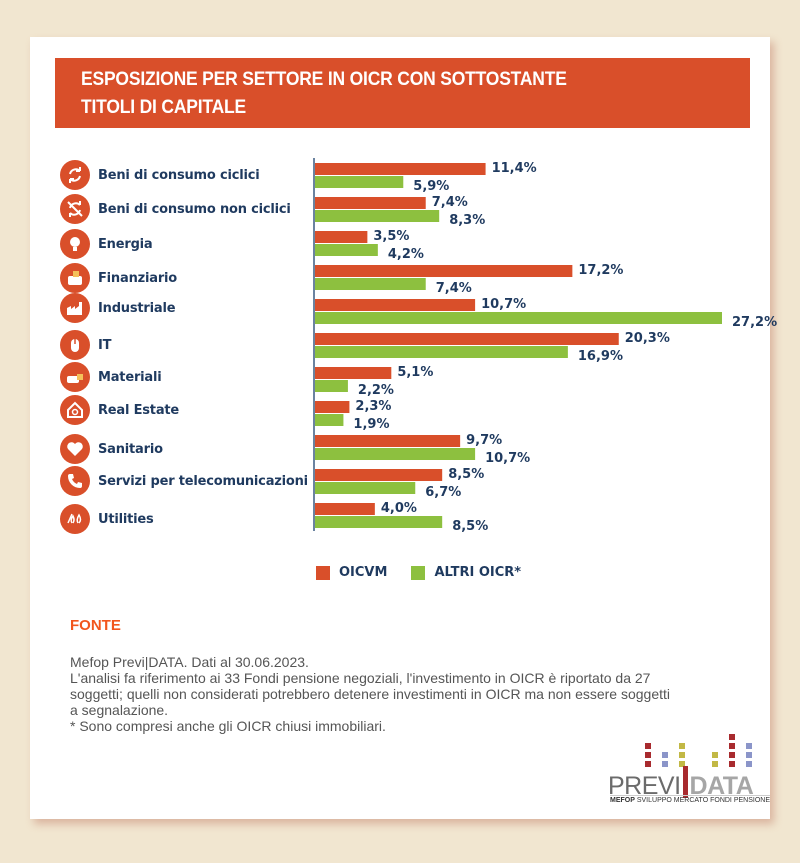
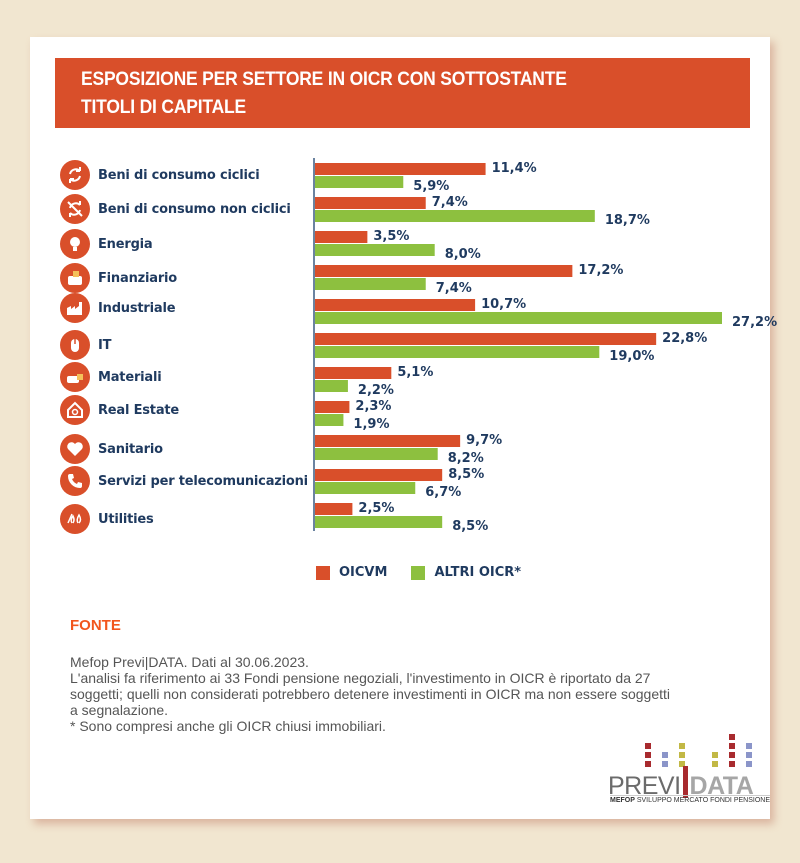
ALTRI OICR*/Beni di consumo non ciclici: 8,3% -> 18,7%
ALTRI OICR*/Energia: 4,2% -> 8,0%
OICVM/IT: 20,3% -> 22,8%
ALTRI OICR*/IT: 16,9% -> 19,0%
ALTRI OICR*/Sanitario: 10,7% -> 8,2%
OICVM/Utilities: 4,0% -> 2,5%
